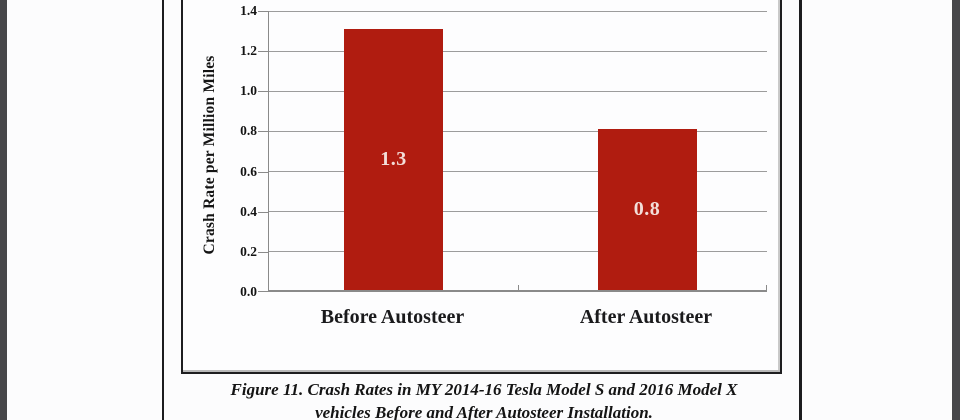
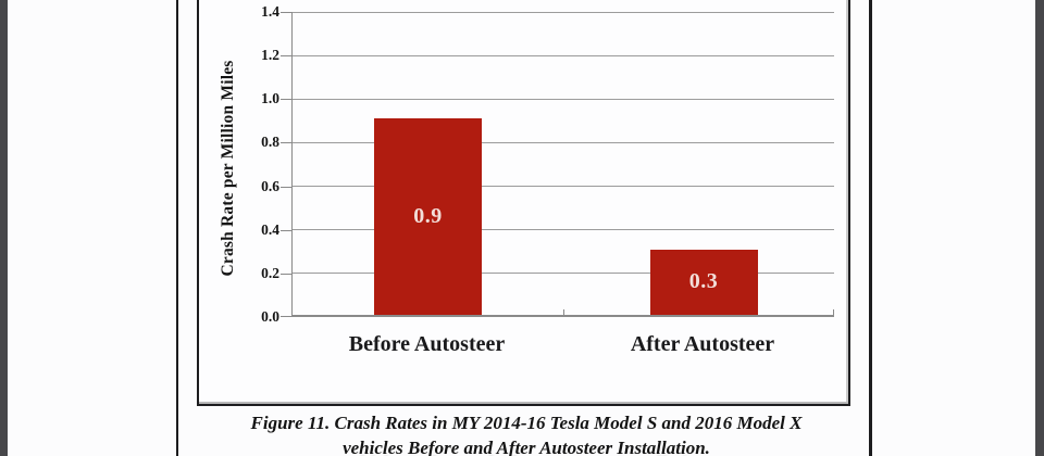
Before Autosteer: 1.3 -> 0.9
After Autosteer: 0.8 -> 0.3
